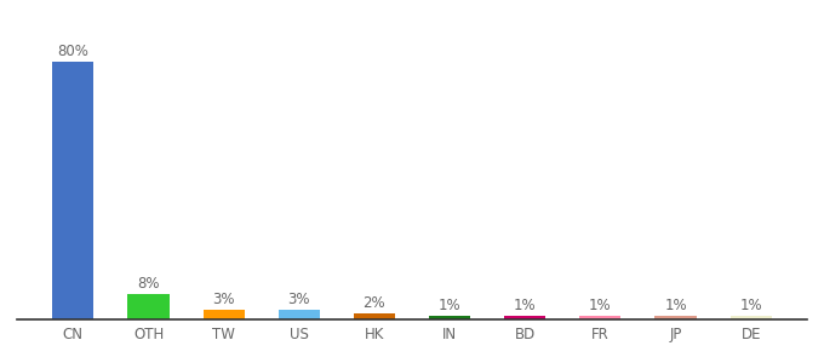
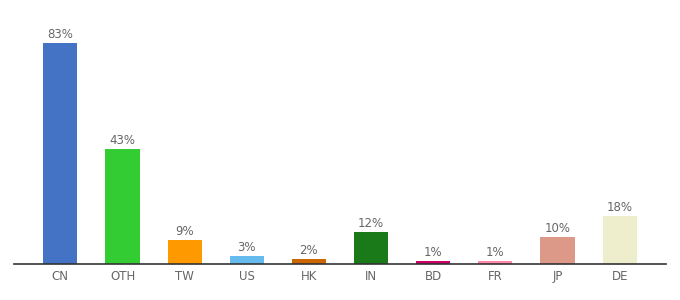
CN: 80% -> 83%
OTH: 8% -> 43%
TW: 3% -> 9%
IN: 1% -> 12%
JP: 1% -> 10%
DE: 1% -> 18%
